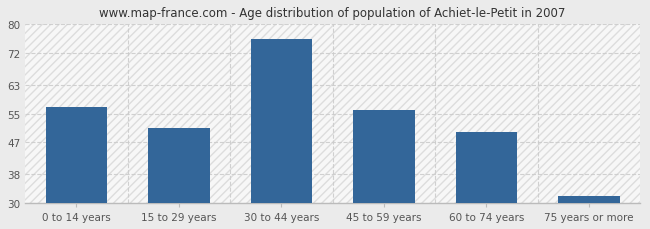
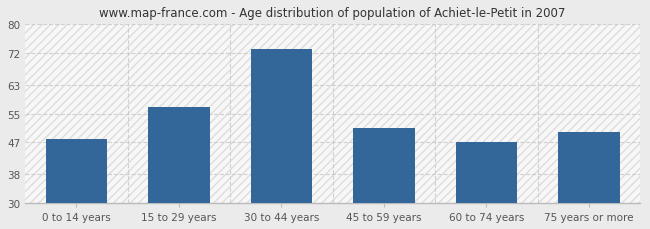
0 to 14 years: 57 -> 48
15 to 29 years: 51 -> 57
30 to 44 years: 76 -> 73
45 to 59 years: 56 -> 51
60 to 74 years: 50 -> 47
75 years or more: 32 -> 50
